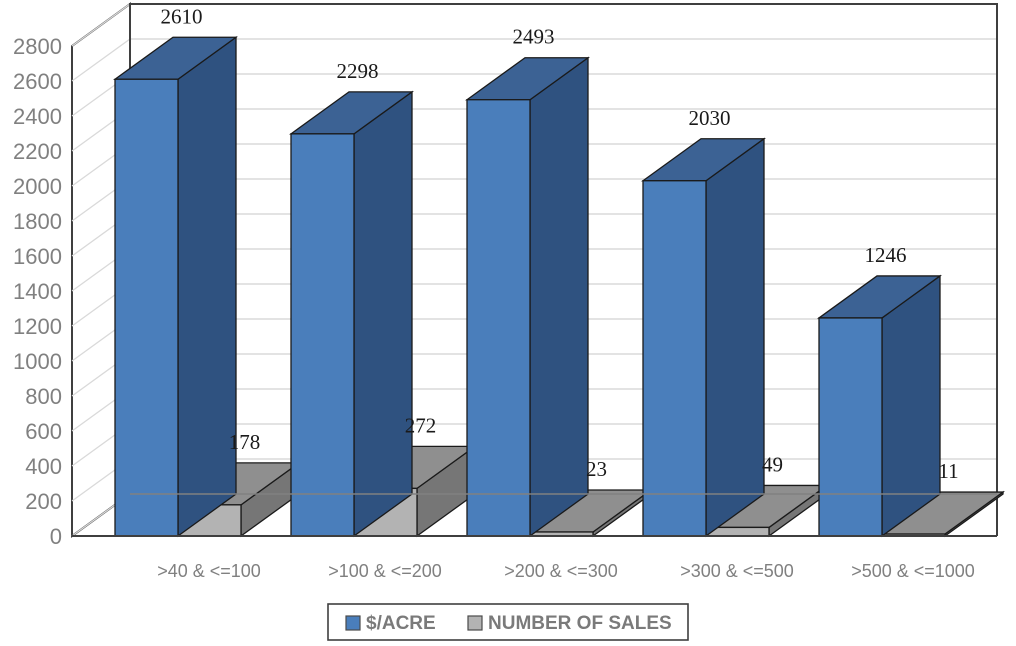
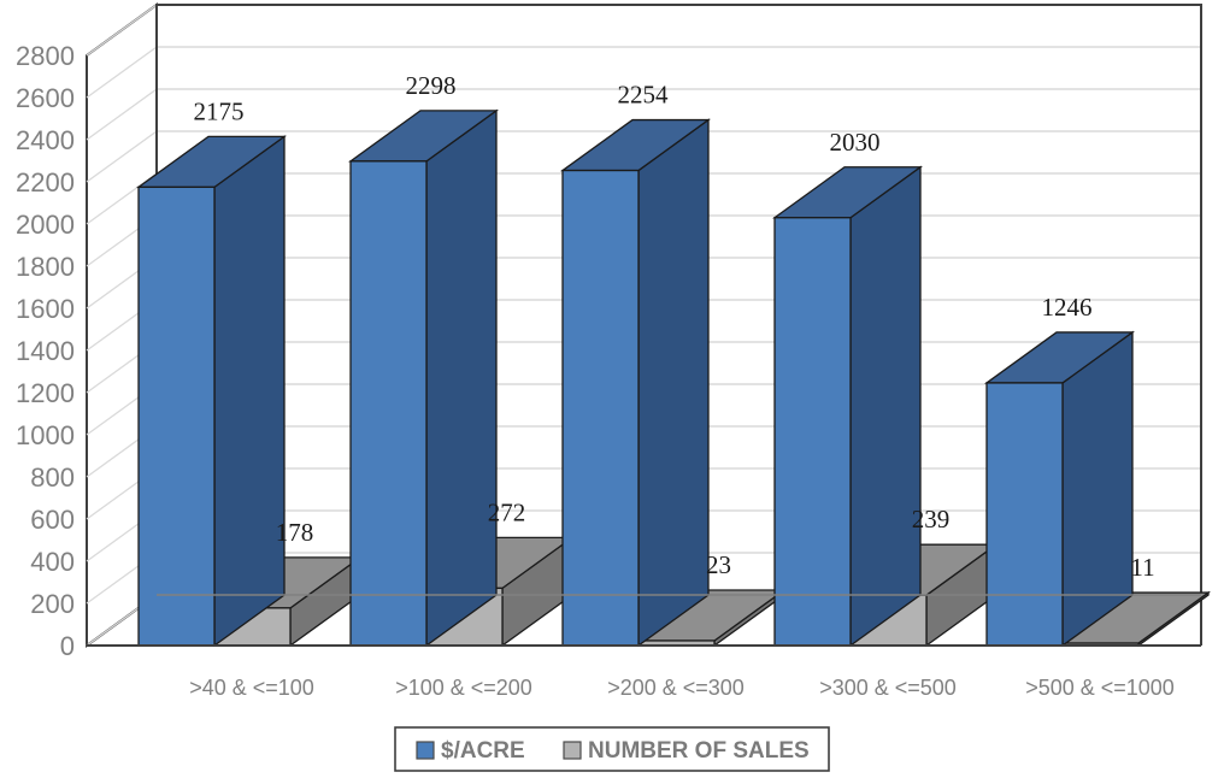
$/ACRE/>40 & <=100: 2610 -> 2175
$/ACRE/>200 & <=300: 2493 -> 2254
NUMBER OF SALES/>300 & <=500: 49 -> 239
